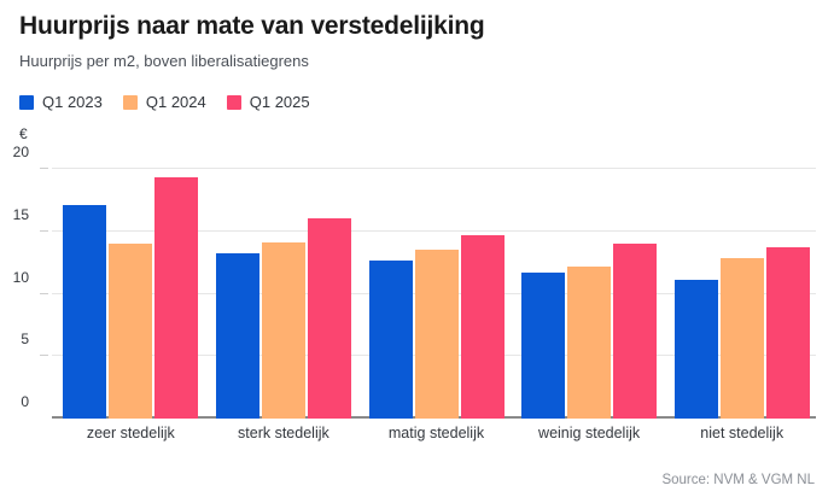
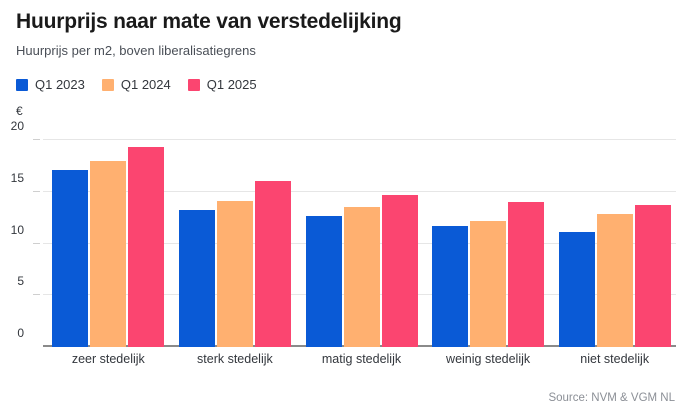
Q1 2024/zeer stedelijk: 14.0 -> 18.0
